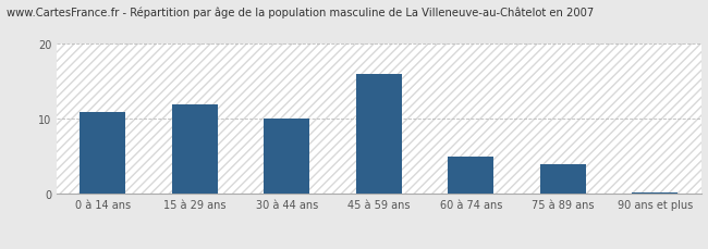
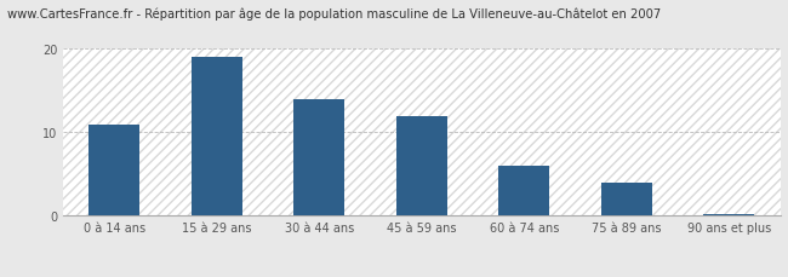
15 à 29 ans: 12.0 -> 19.0
30 à 44 ans: 10.0 -> 14.0
45 à 59 ans: 16.0 -> 12.0
60 à 74 ans: 5.0 -> 6.0
